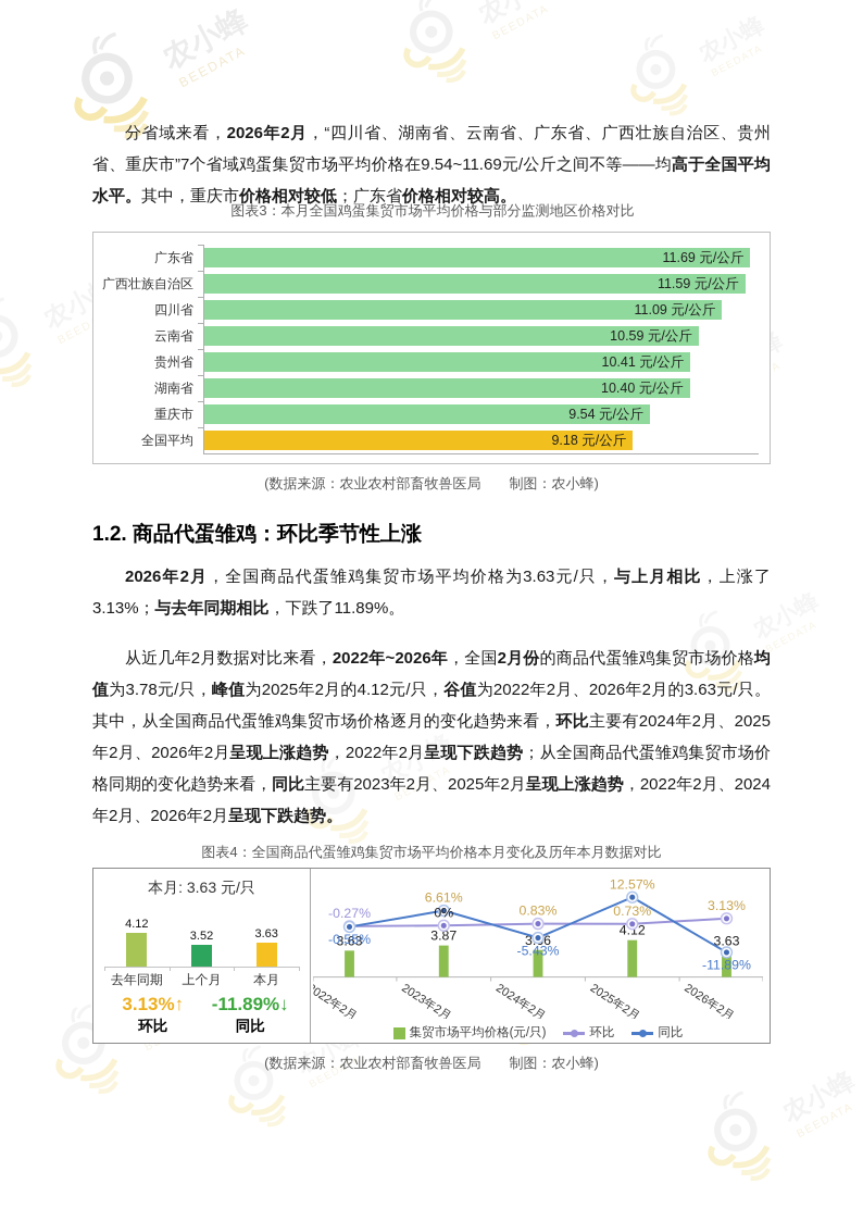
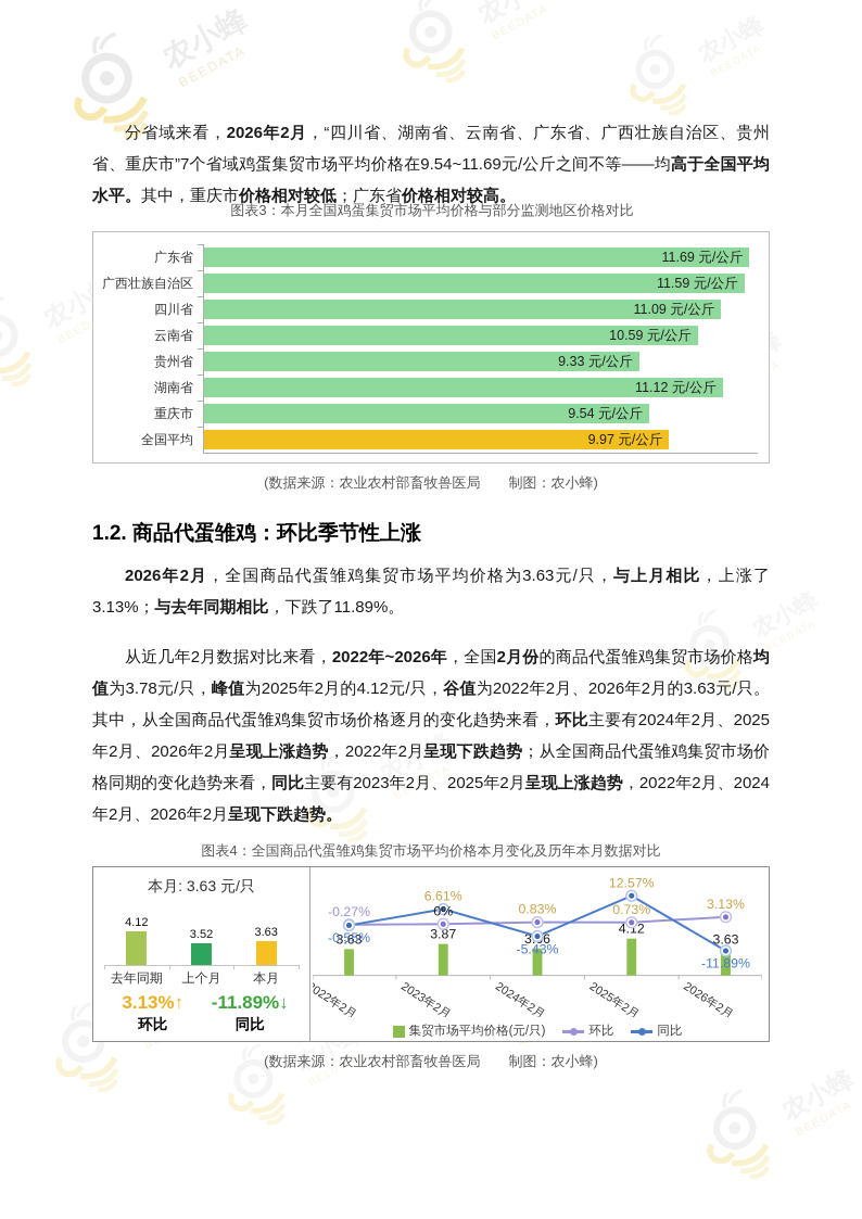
图表3：本月全国鸡蛋集贸市场平均价格与部分监测地区价格对比/贵州省: 10.41 -> 9.33
图表3：本月全国鸡蛋集贸市场平均价格与部分监测地区价格对比/湖南省: 10.40 -> 11.12
图表3：本月全国鸡蛋集贸市场平均价格与部分监测地区价格对比/全国平均: 9.18 -> 9.97
